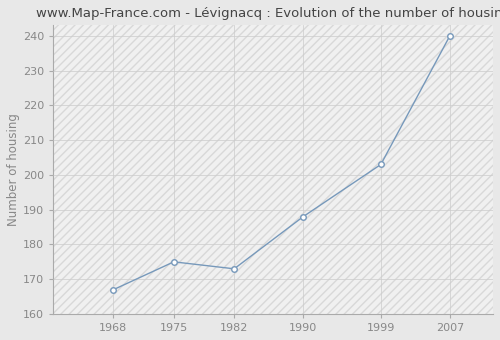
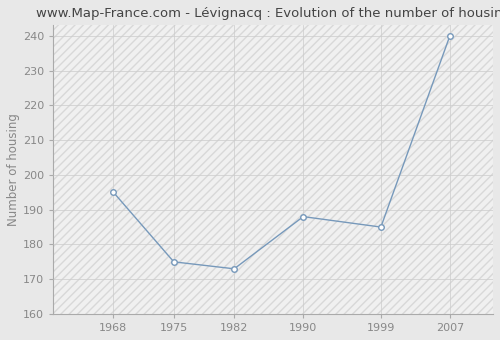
1968: 167 -> 195
1999: 203 -> 185
